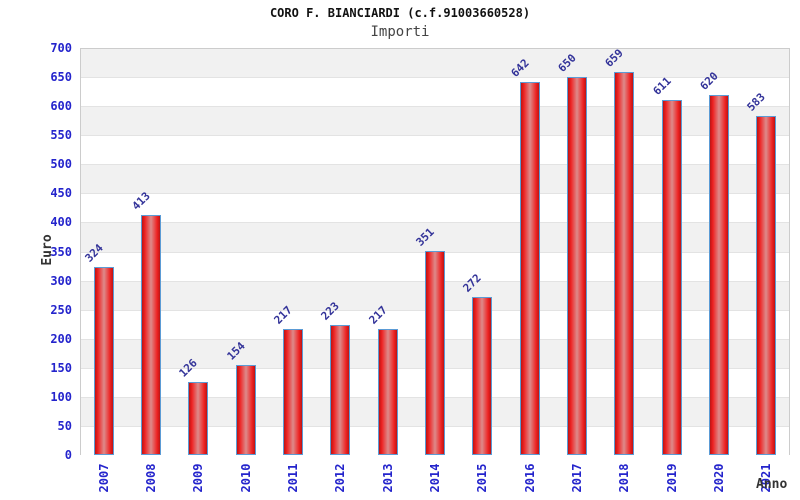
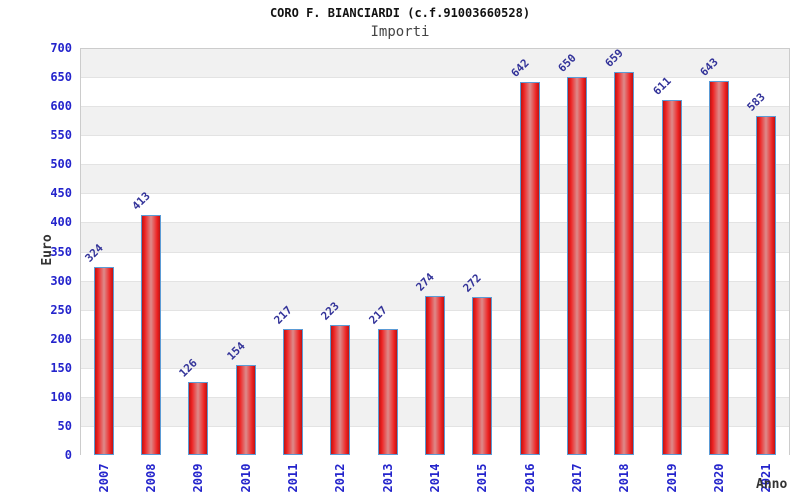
2014: 351 -> 274
2020: 620 -> 643
